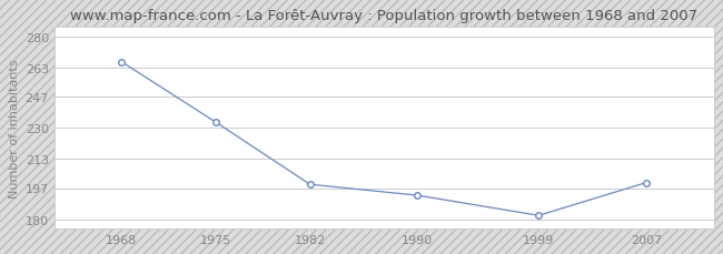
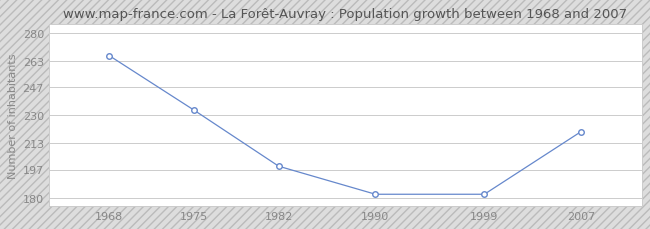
1990: 193 -> 182
2007: 200 -> 220
